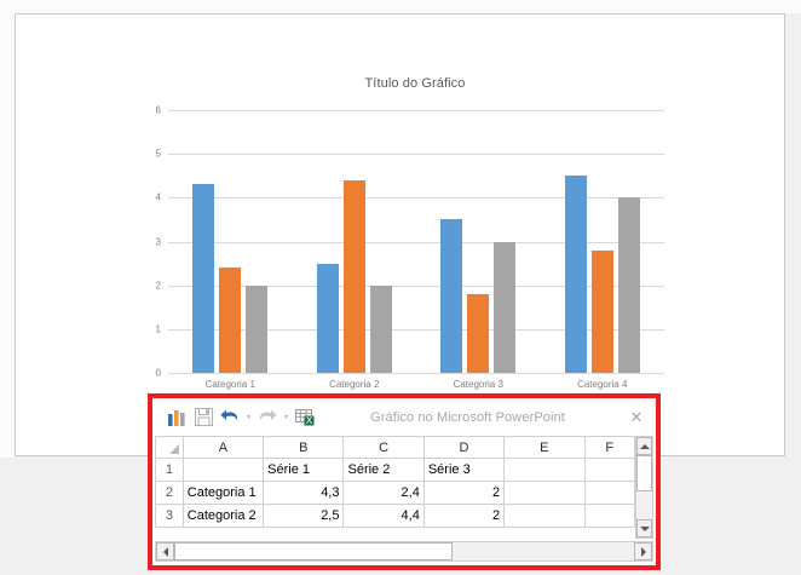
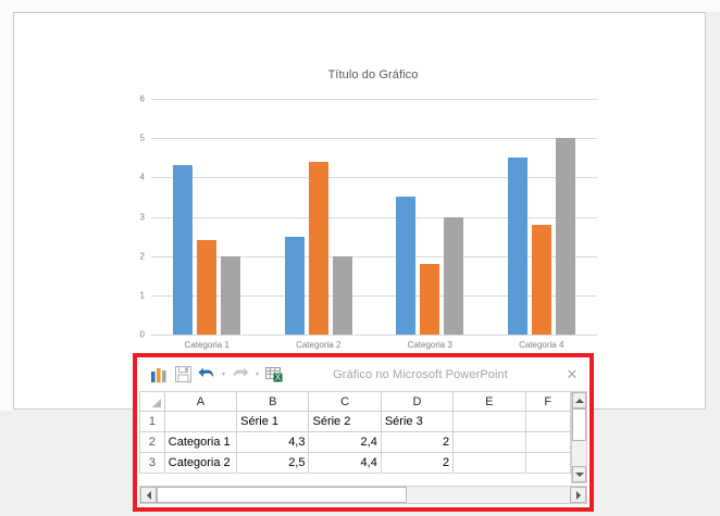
Série 3/Categoria 4: 4 -> 5
